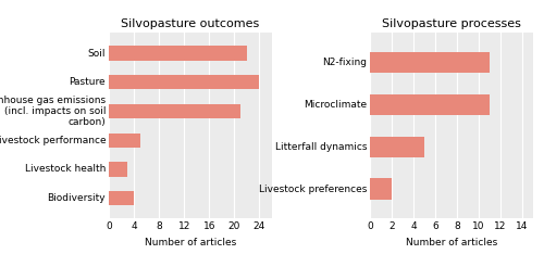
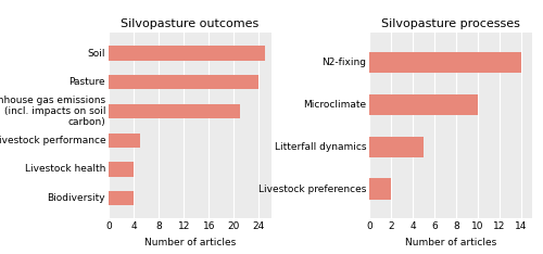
Silvopasture outcomes/Soil: 22 -> 25
Silvopasture outcomes/Livestock health: 3 -> 4
Silvopasture processes/N2-fixing: 11 -> 14
Silvopasture processes/Microclimate: 11 -> 10
